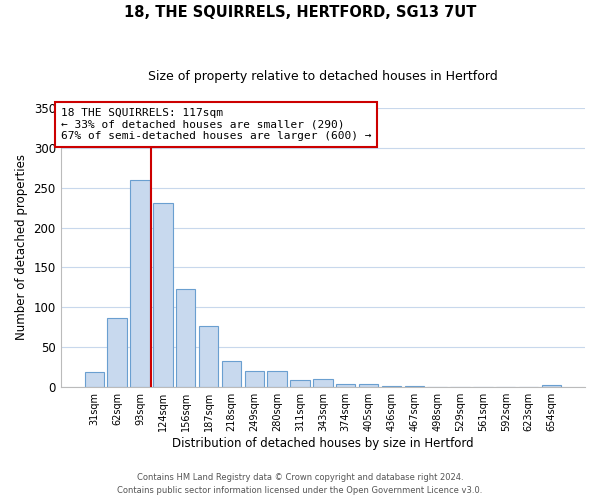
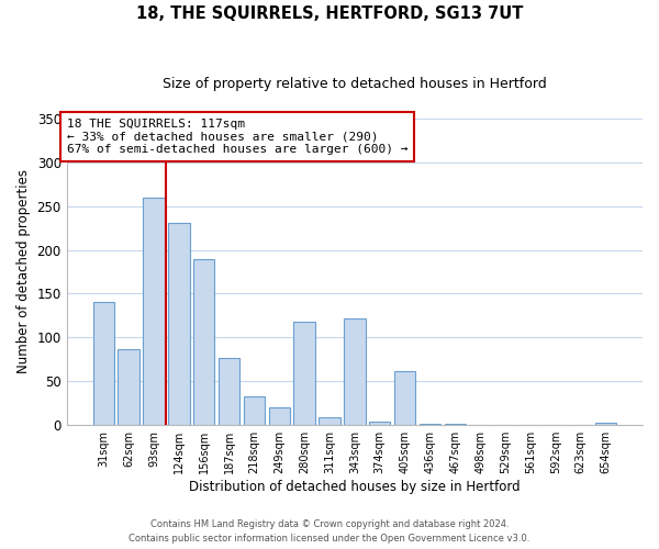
31sqm: 19 -> 140
156sqm: 123 -> 190
280sqm: 20 -> 118
343sqm: 10 -> 122
405sqm: 4 -> 62
